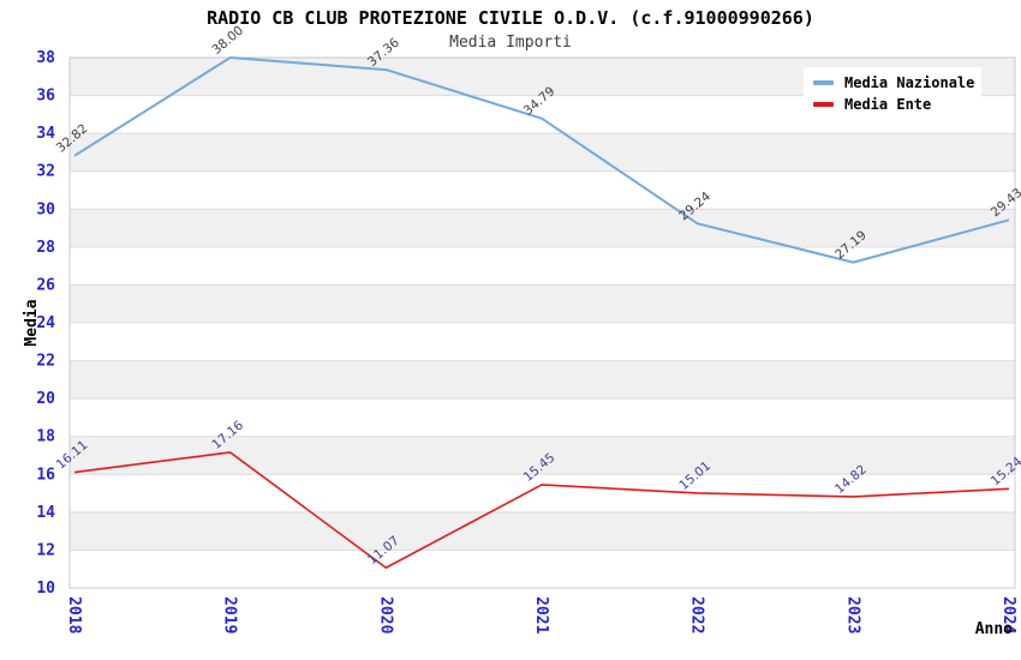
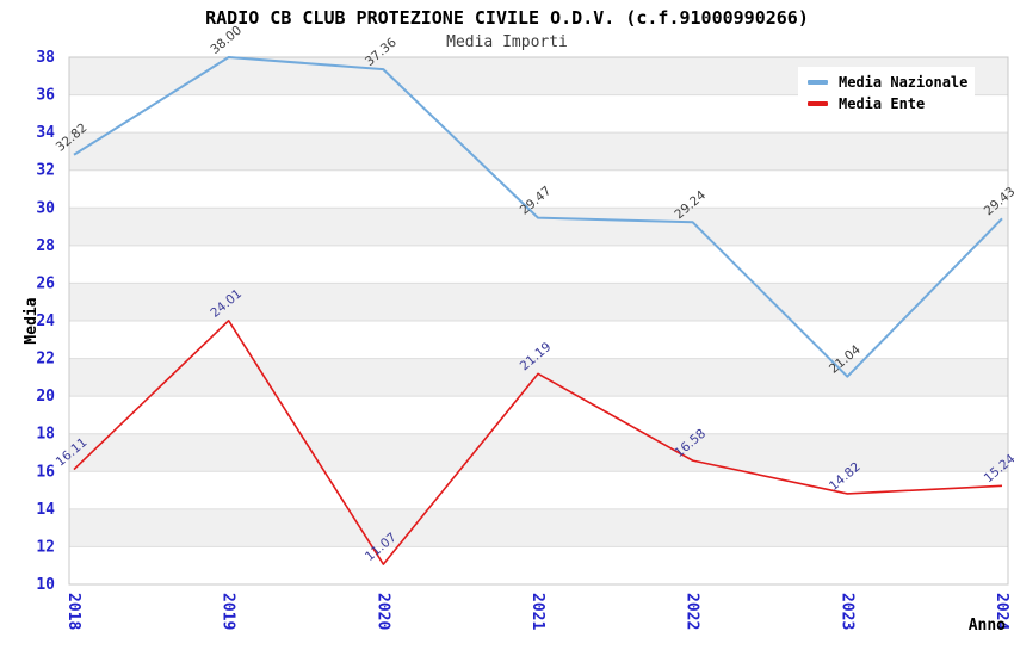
Media Ente/2019: 17.16 -> 24.01
Media Nazionale/2021: 34.79 -> 29.47
Media Ente/2021: 15.45 -> 21.19
Media Ente/2022: 15.01 -> 16.58
Media Nazionale/2023: 27.19 -> 21.04
